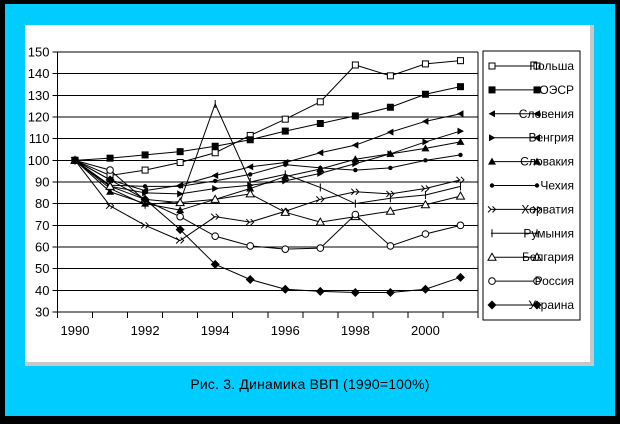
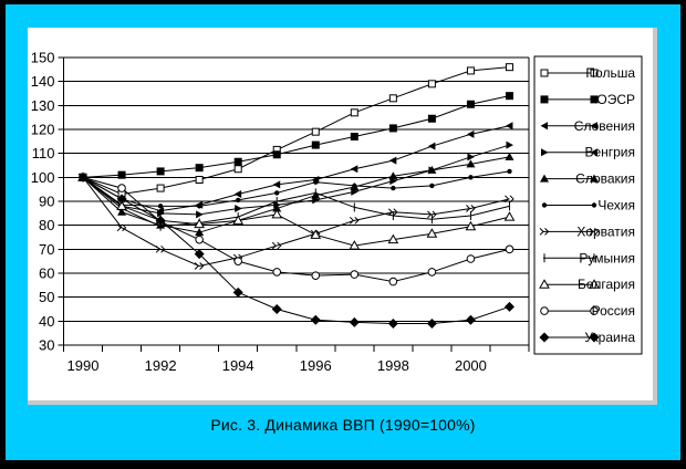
Хорватия/1994: 74 -> 66
Румыния/1994: 126 -> 84
Польша/1998: 144 -> 133
Румыния/1998: 80 -> 84
Россия/1998: 75 -> 56
